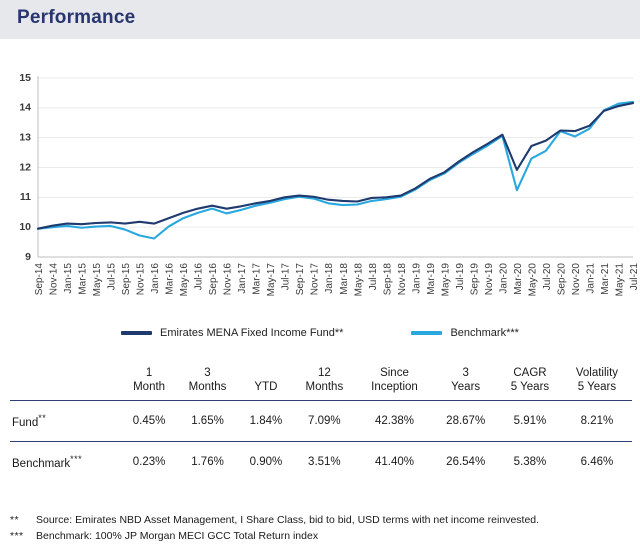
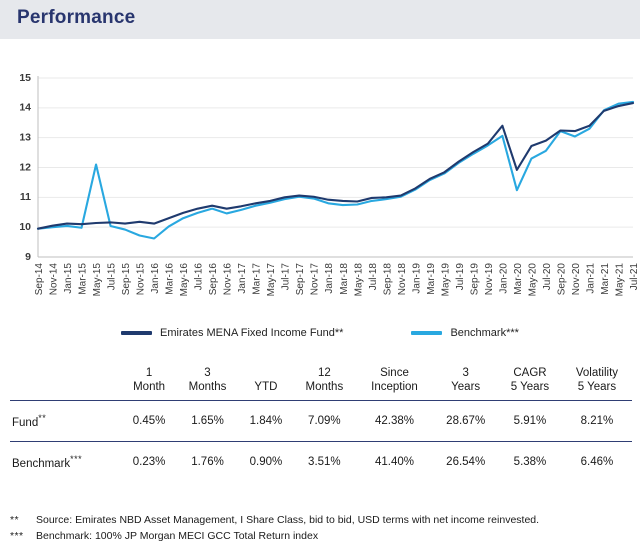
Benchmark***/May-15: 10.0 -> 12.1
Emirates MENA Fixed Income Fund**/Jan-20: 13.1 -> 13.4
